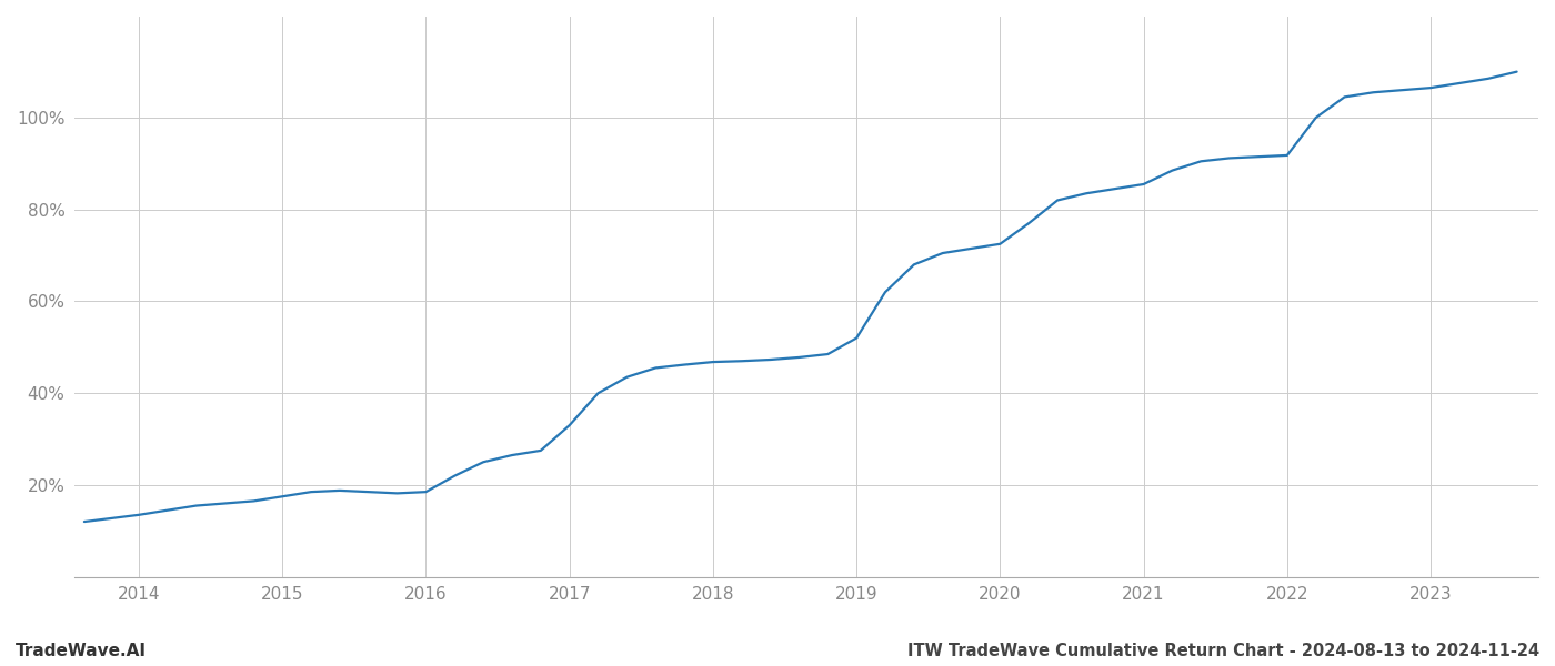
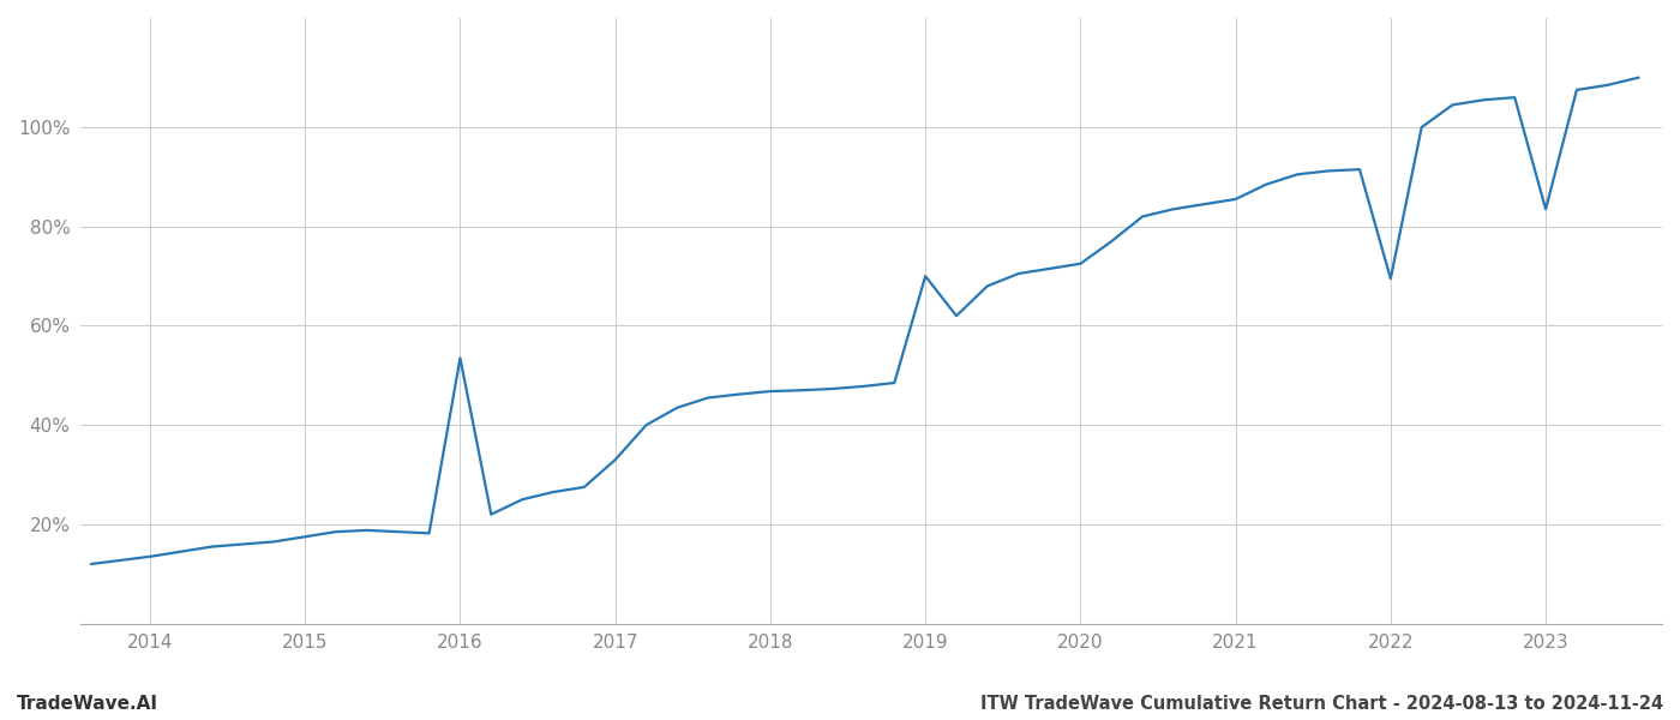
2016: 18.5% -> 53.5%
2019: 52.0% -> 70.0%
2022: 91.8% -> 69.5%
2023: 106.5% -> 83.5%
